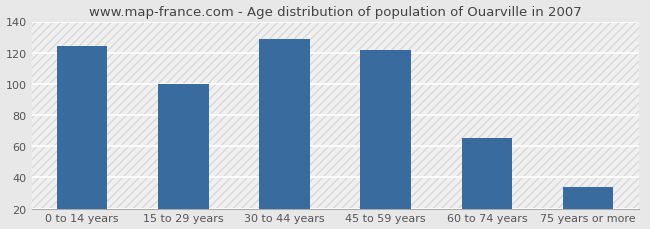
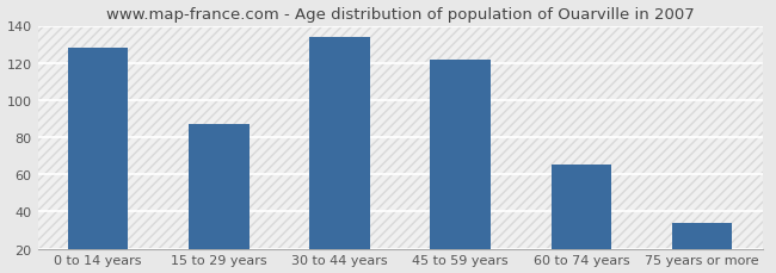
0 to 14 years: 124 -> 128
15 to 29 years: 100 -> 87
30 to 44 years: 129 -> 134
